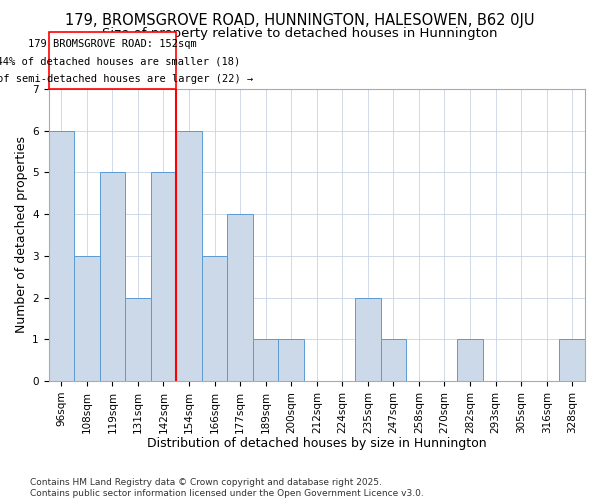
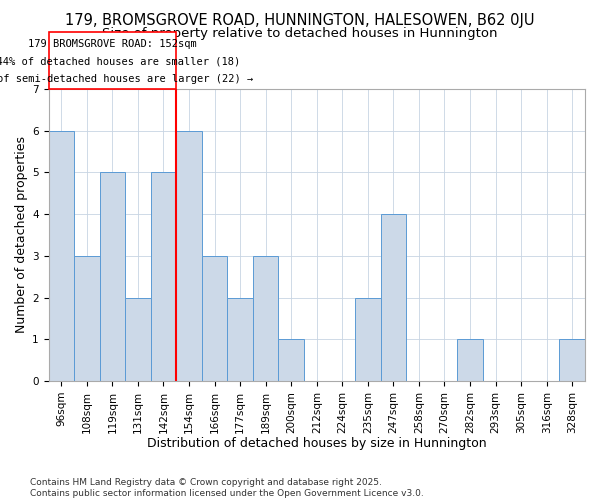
177sqm: 4 -> 2
189sqm: 1 -> 3
247sqm: 1 -> 4
